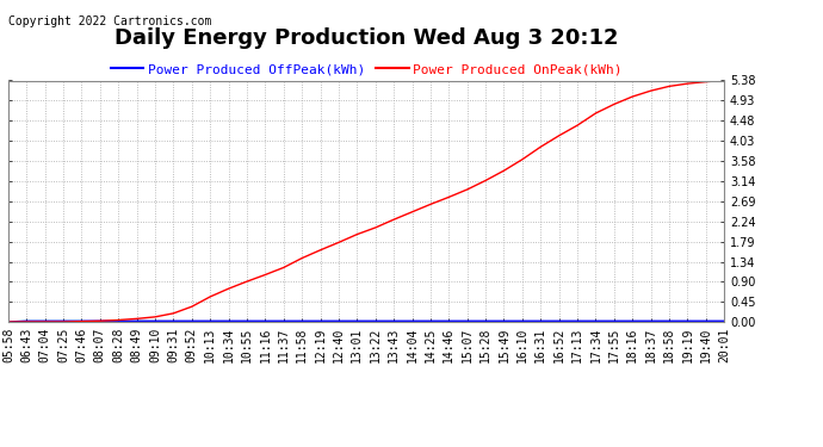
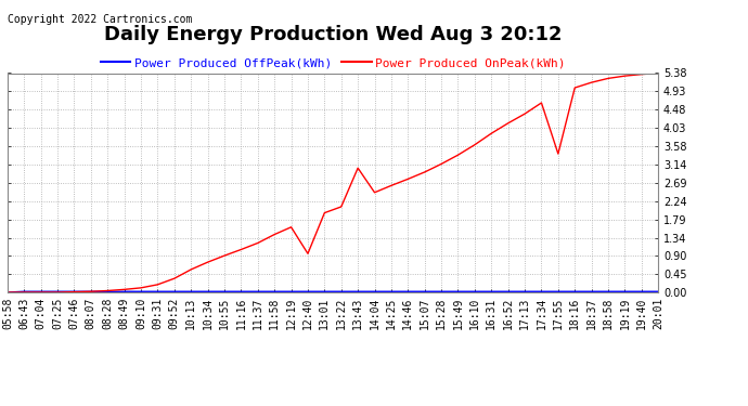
Power Produced OnPeak(kWh)/12:40: 1.77 -> 0.95
Power Produced OnPeak(kWh)/13:43: 2.28 -> 3.05
Power Produced OnPeak(kWh)/17:55: 4.85 -> 3.40
